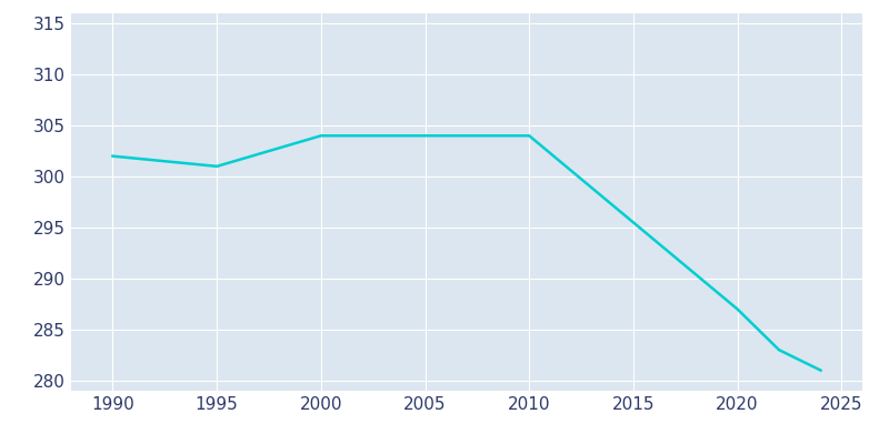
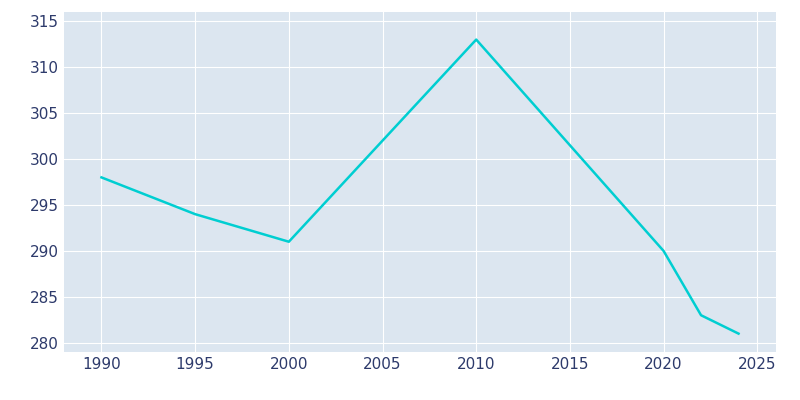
1990: 302 -> 298
1995: 301 -> 294
2000: 304 -> 291
2010: 304 -> 313
2020: 287 -> 290
